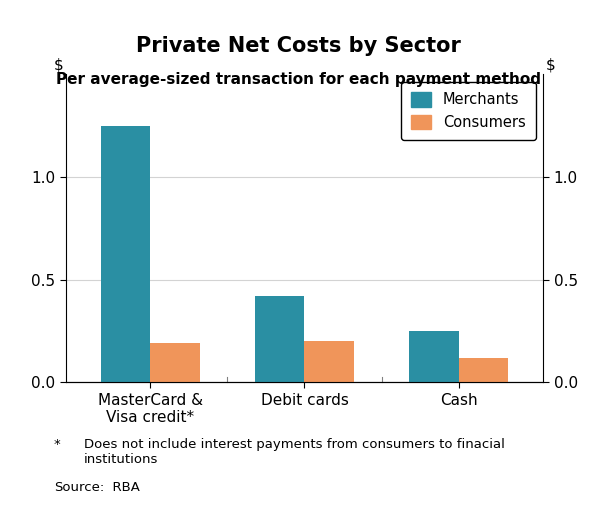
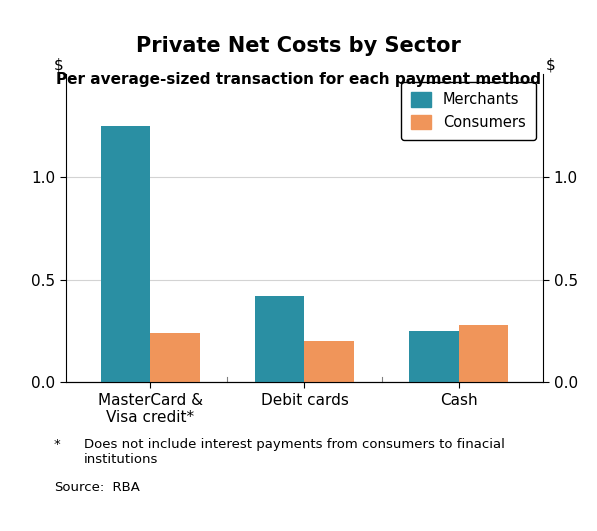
Consumers/MasterCard & Visa credit*: 0.19 -> 0.24
Consumers/Cash: 0.12 -> 0.28
